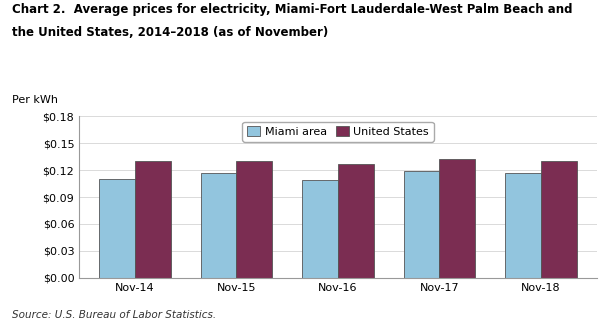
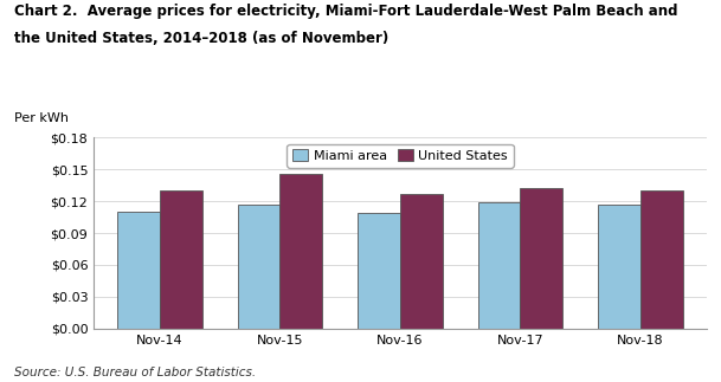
United States/Nov-15: $0.130 -> $0.146
